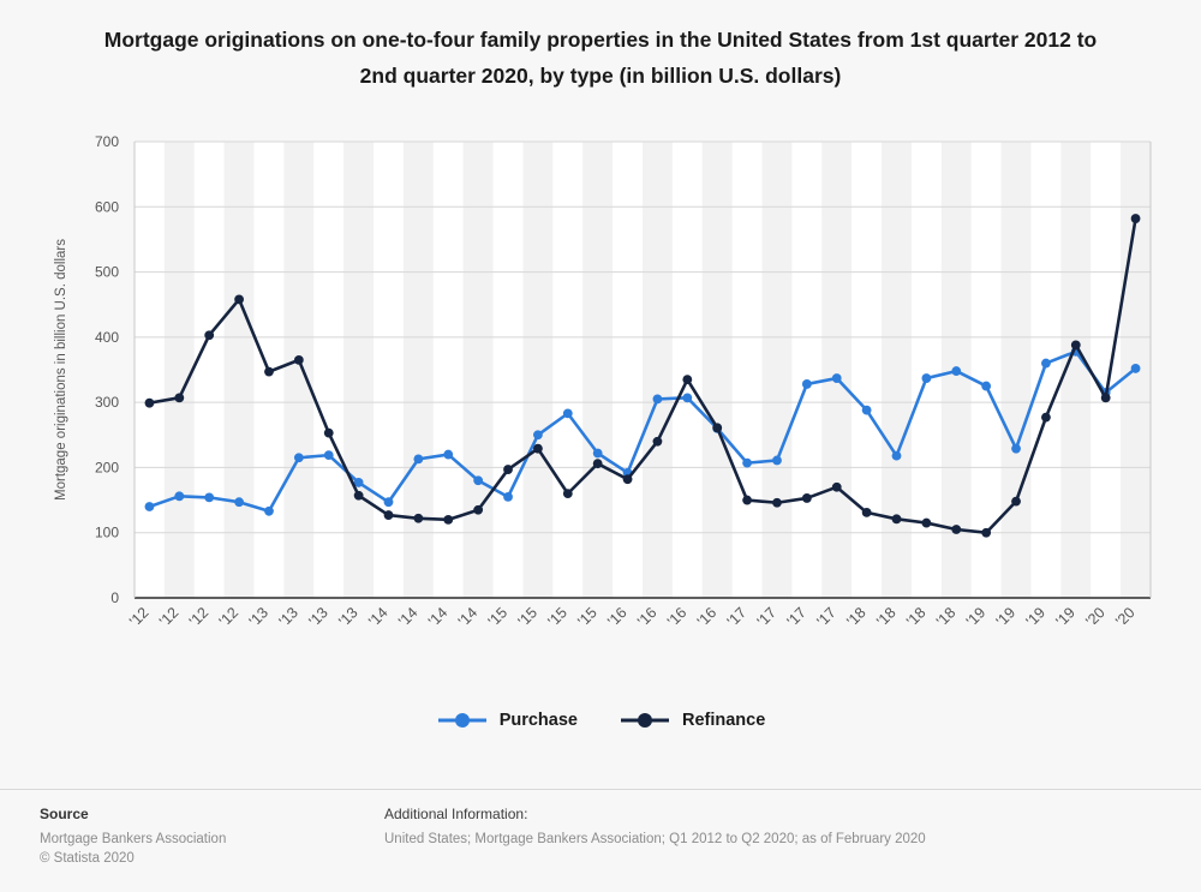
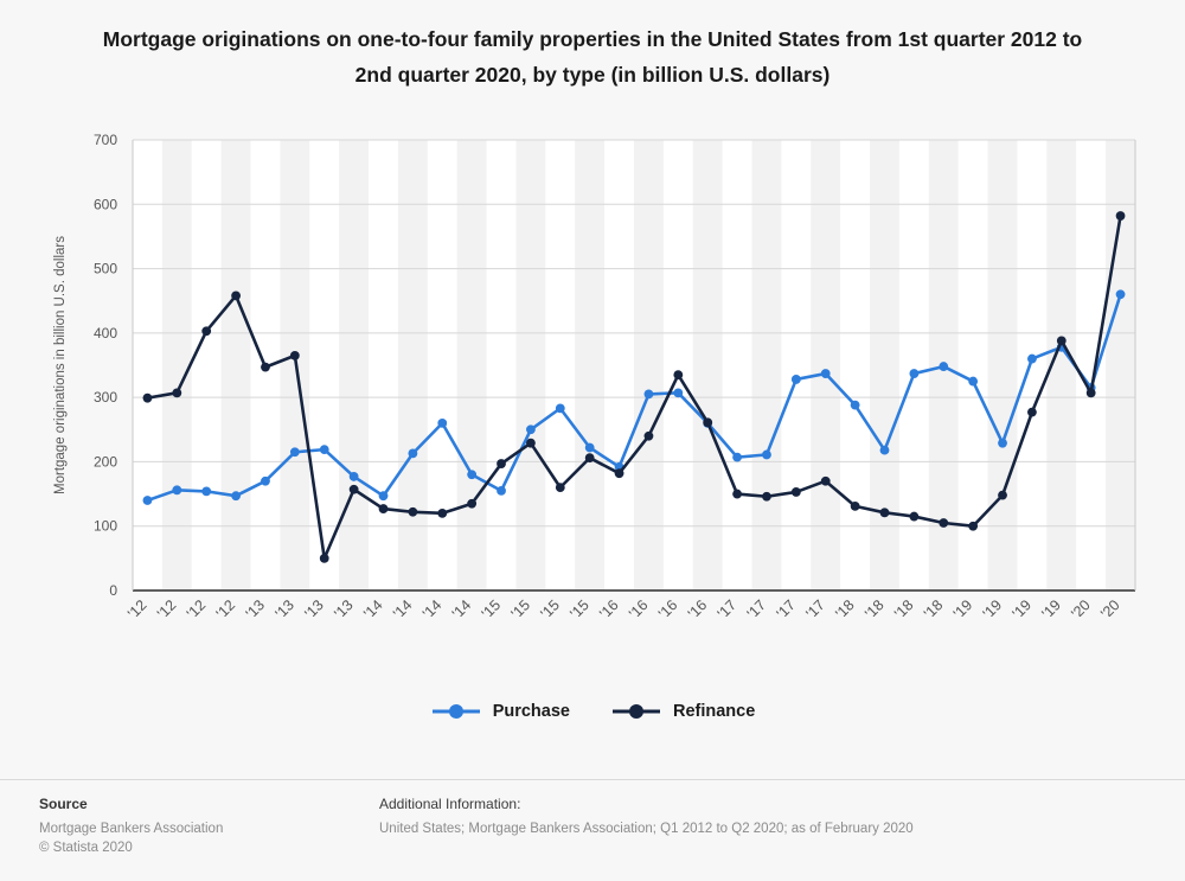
Purchase/Q1 '13: 130 -> 170
Refinance/Q3 '13: 250 -> 50
Purchase/Q3 '14: 220 -> 260
Purchase/Q2 '20: 350 -> 460
